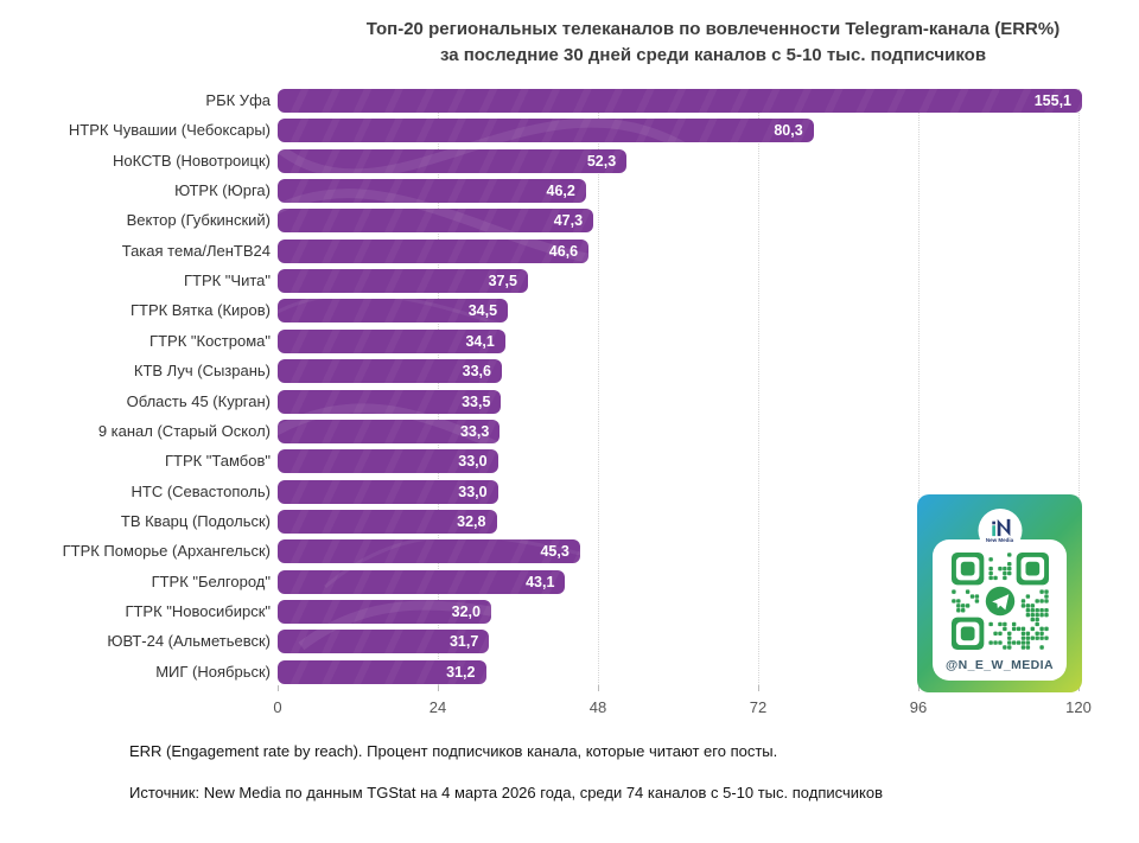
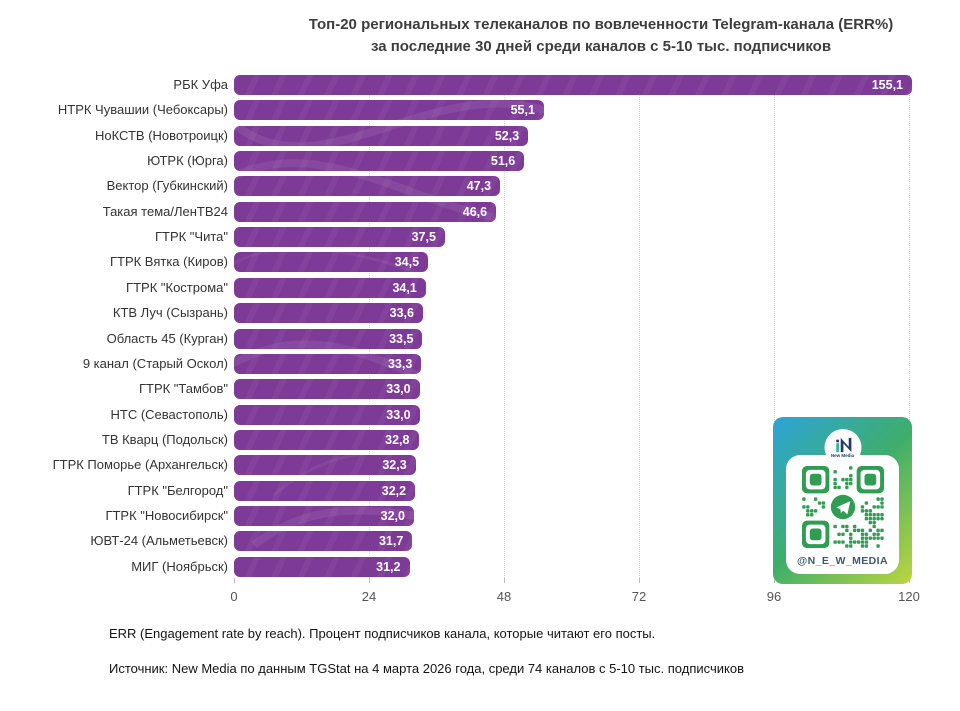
НТРК Чувашии (Чебоксары): 80,3 -> 55,1
ЮТРК (Юрга): 46,2 -> 51,6
ГТРК Поморье (Архангельск): 45,3 -> 32,3
ГТРК "Белгород": 43,1 -> 32,2
